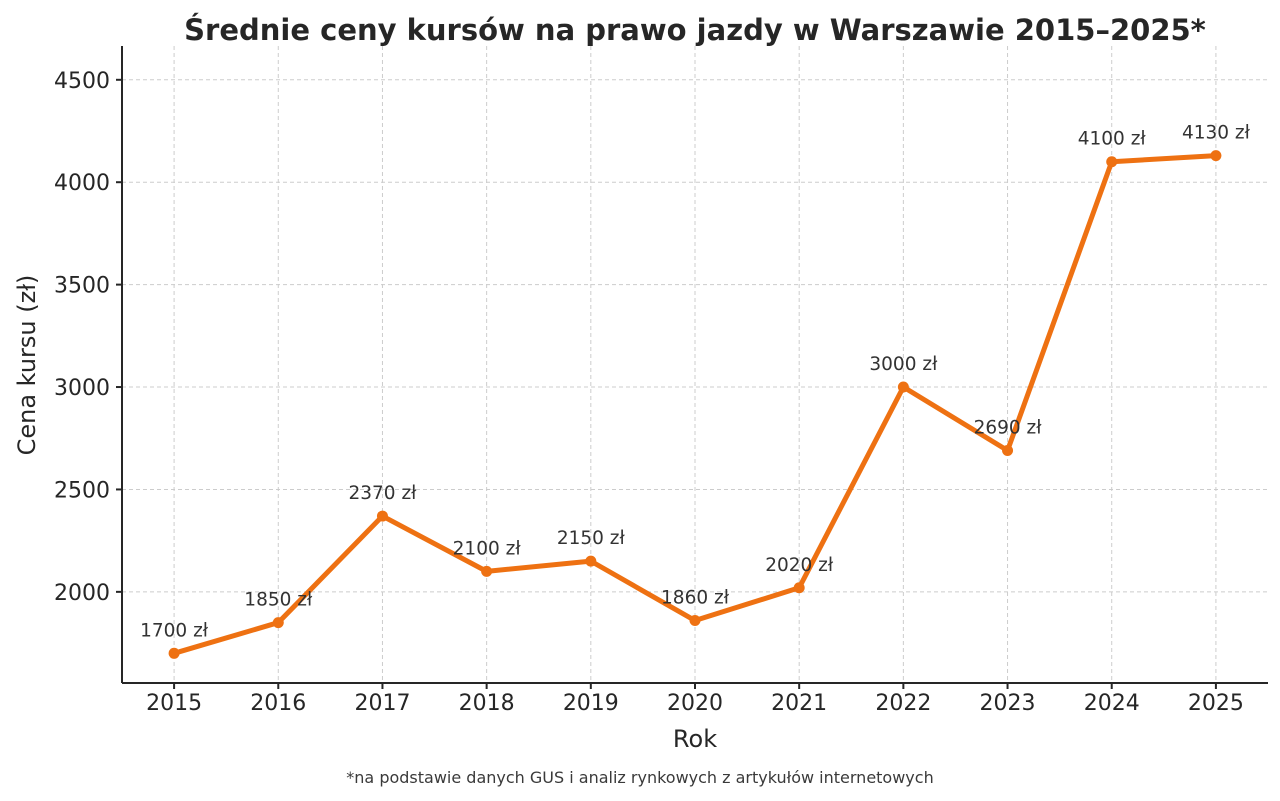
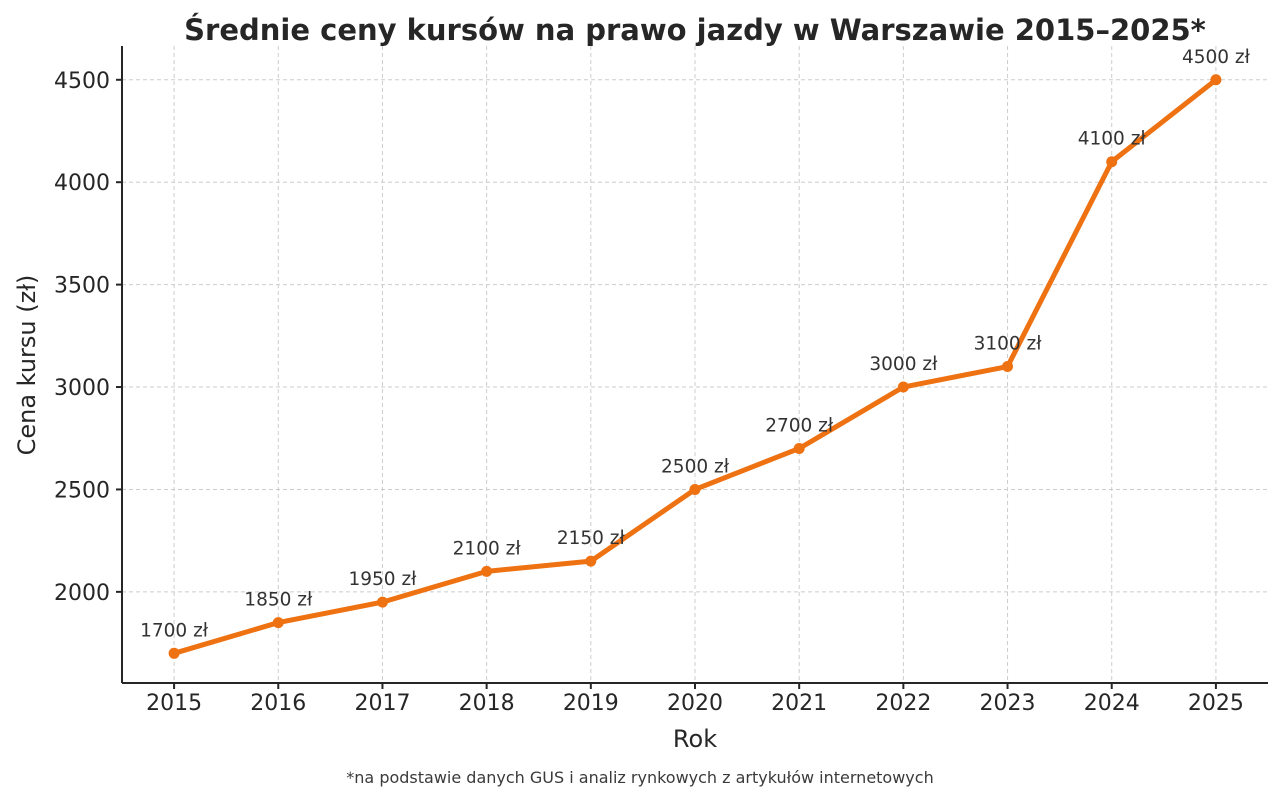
2017: 2370 -> 1950
2020: 1860 -> 2500
2021: 2020 -> 2700
2023: 2690 -> 3100
2025: 4130 -> 4500
